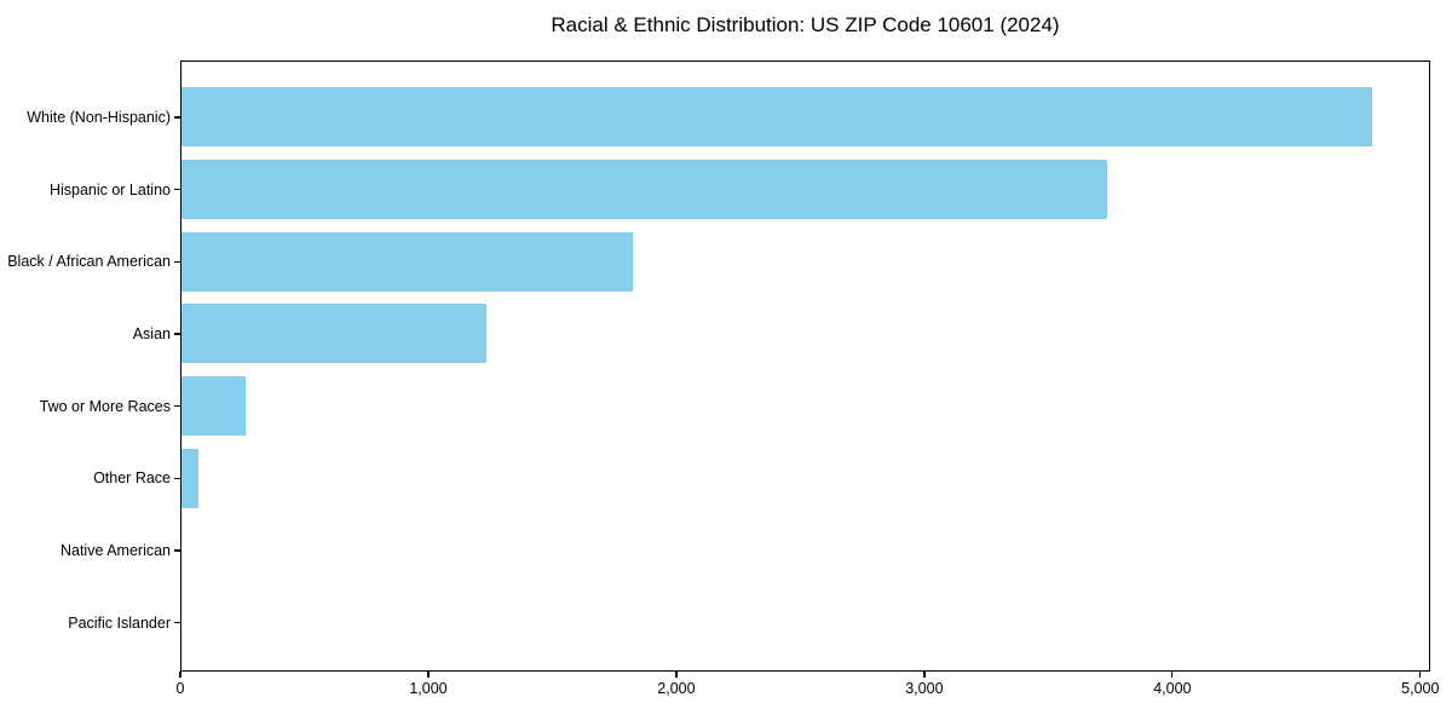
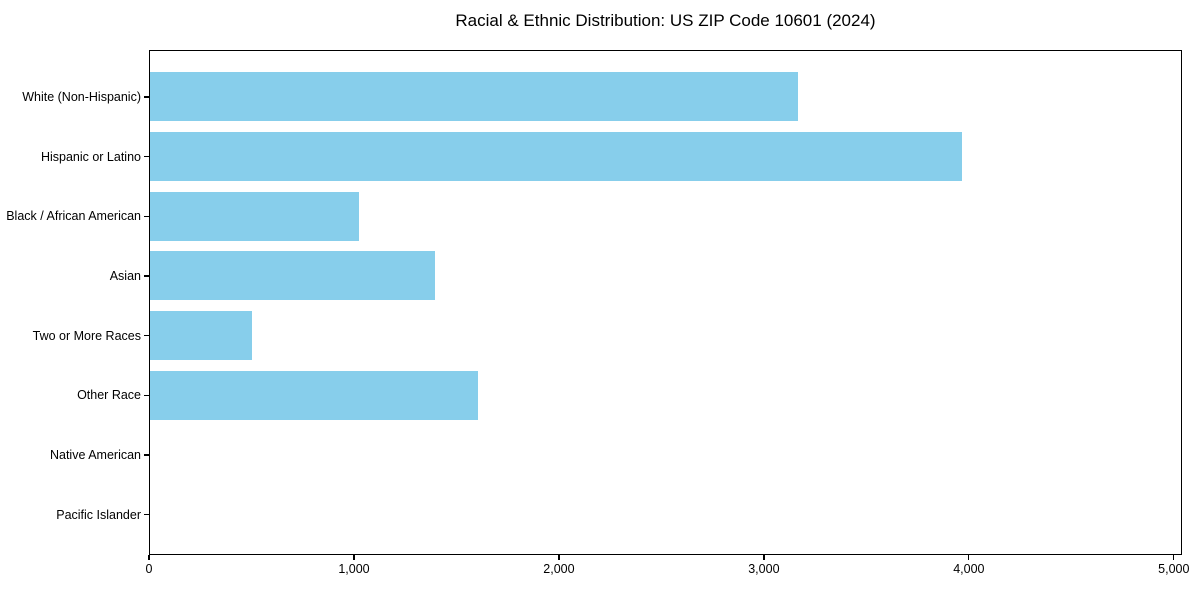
White (Non-Hispanic): 4800 -> 3160
Hispanic or Latino: 3730 -> 3960
Black / African American: 1820 -> 1020
Asian: 1230 -> 1390
Two or More Races: 260 -> 500
Other Race: 70 -> 1600
